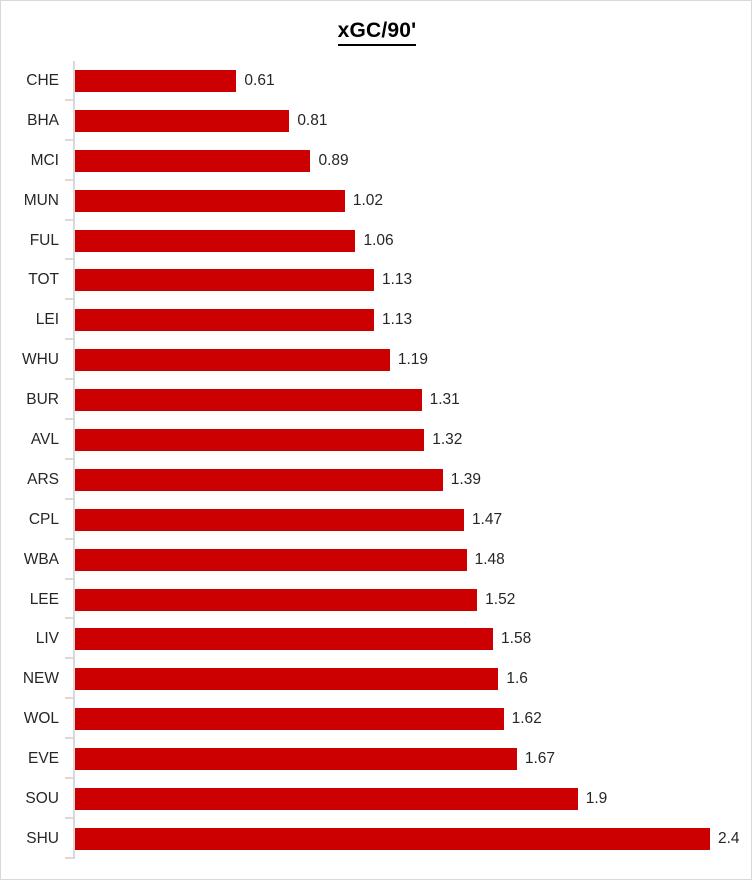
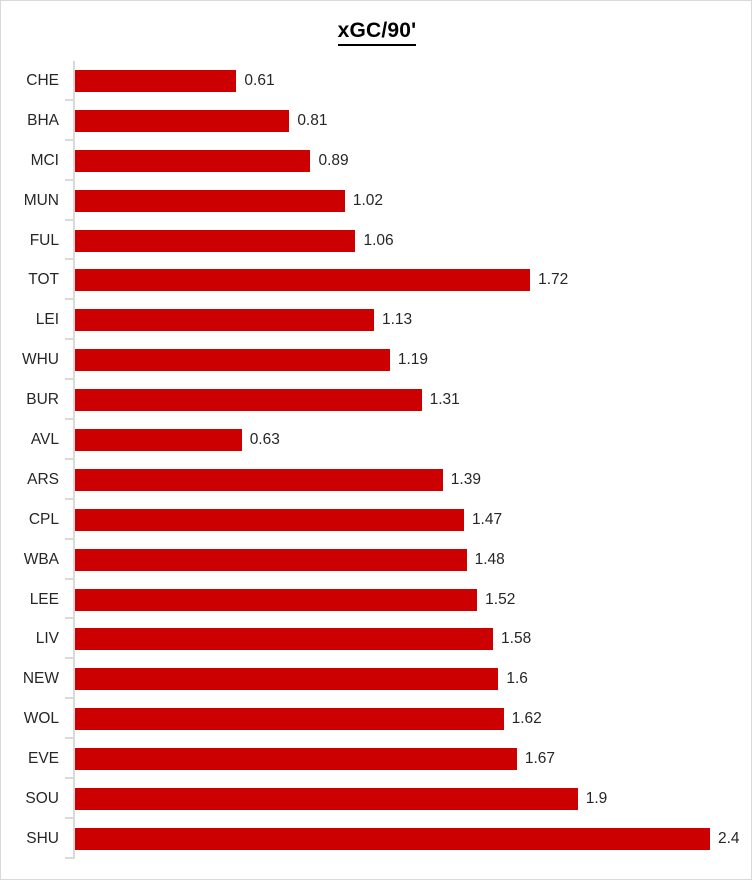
TOT: 1.13 -> 1.72
AVL: 1.32 -> 0.63
